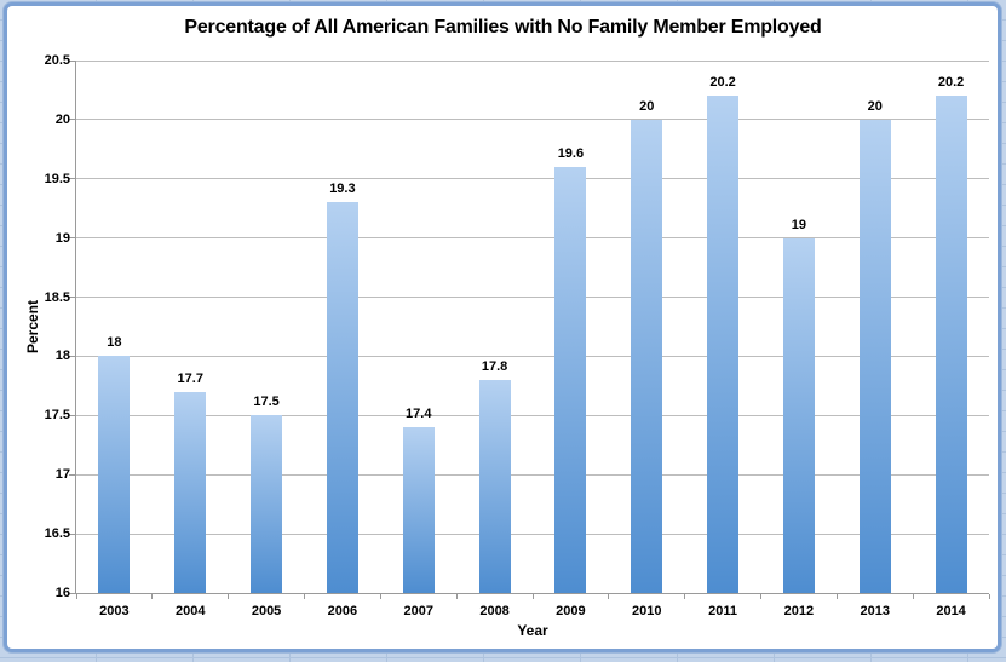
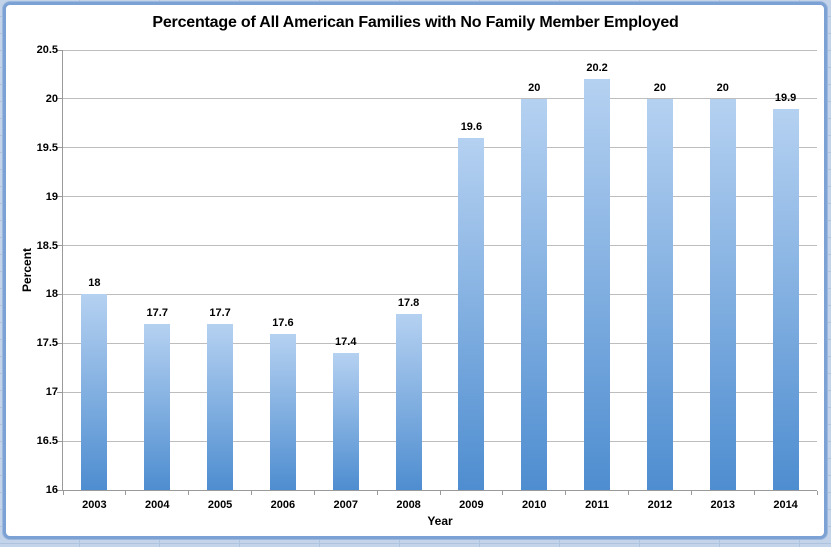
2005: 17.5 -> 17.7
2006: 19.3 -> 17.6
2012: 19 -> 20
2014: 20.2 -> 19.9
